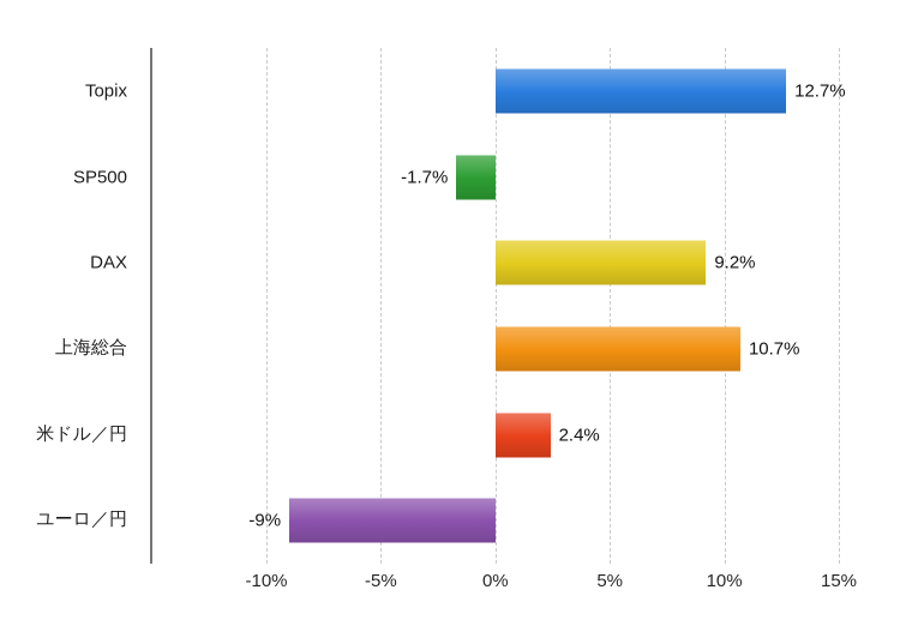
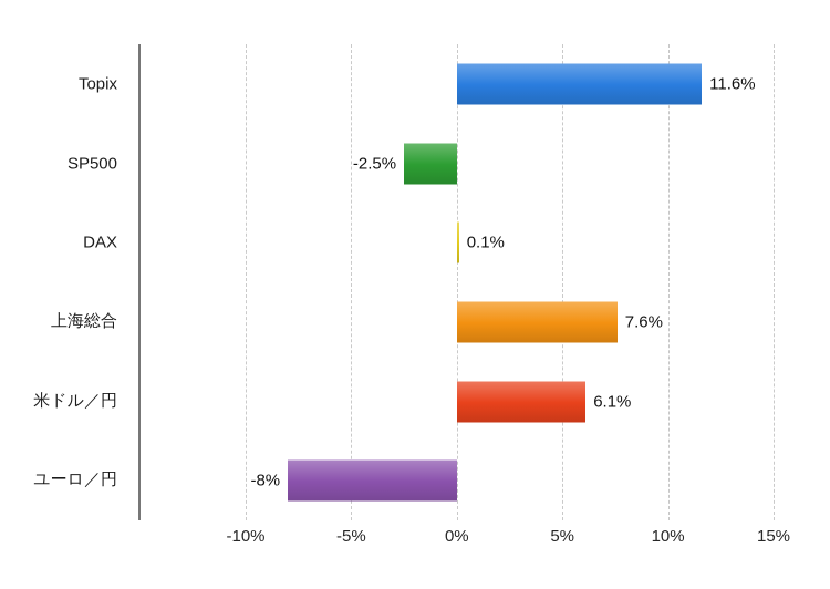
Topix: 12.7% -> 11.6%
SP500: -1.7% -> -2.5%
DAX: 9.2% -> 0.1%
上海総合: 10.7% -> 7.6%
米ドル／円: 2.4% -> 6.1%
ユーロ／円: -9% -> -8%
